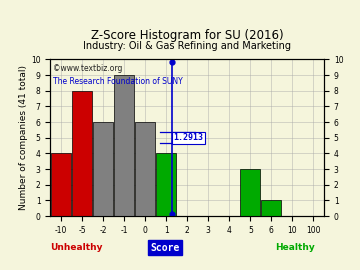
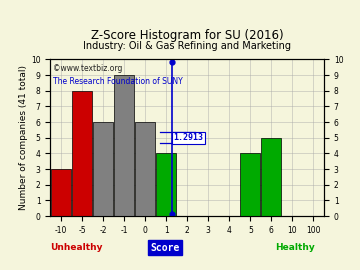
-10: 4 -> 3
5: 3 -> 4
6: 1 -> 5
